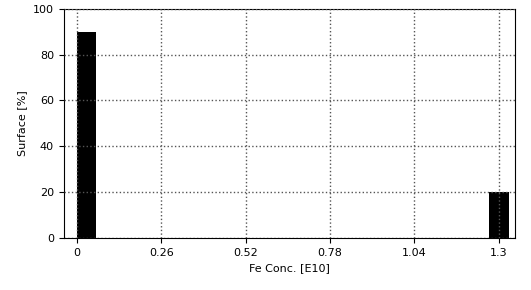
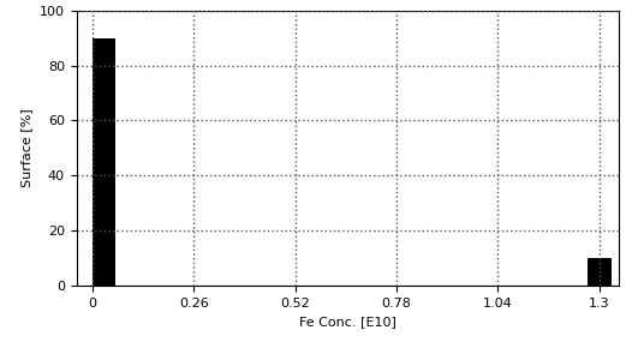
1.3: 20 -> 10
